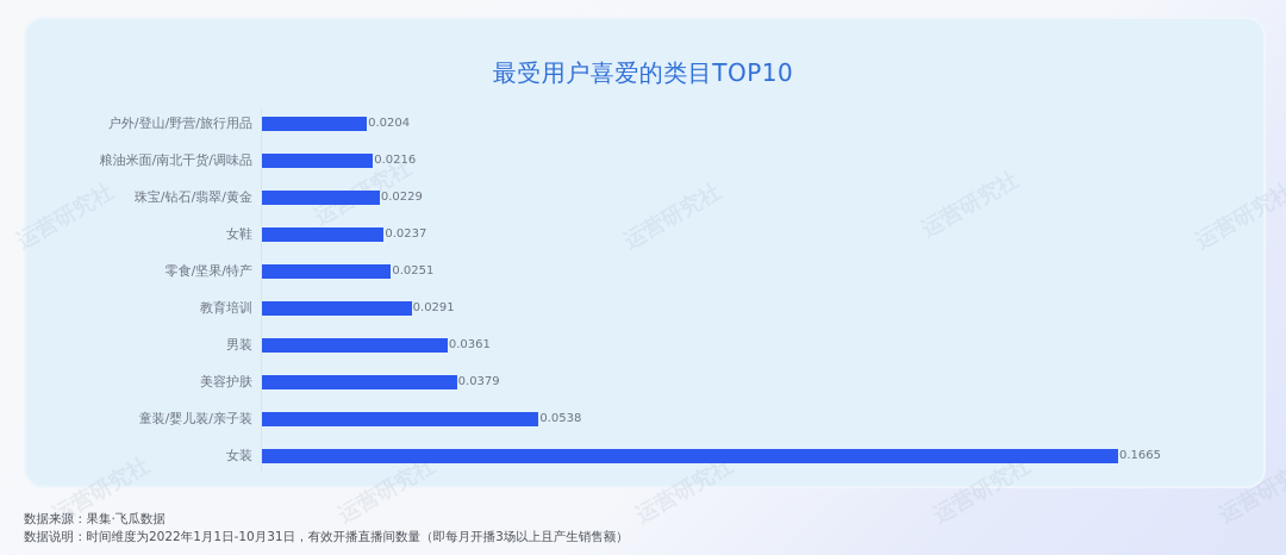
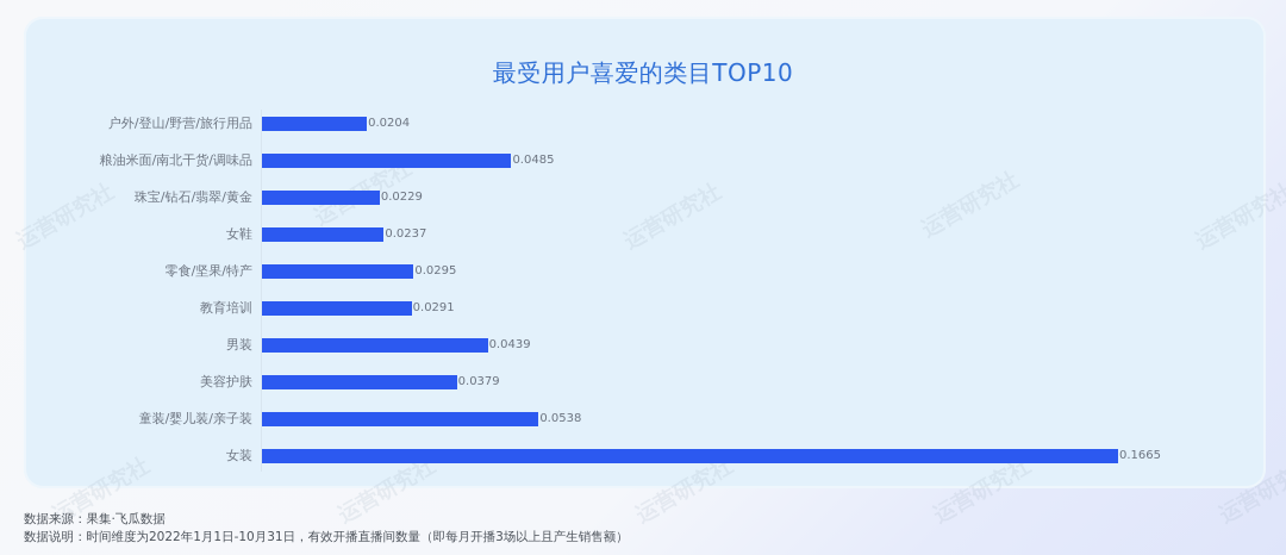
粮油米面/南北干货/调味品: 0.0216 -> 0.0485
零食/坚果/特产: 0.0251 -> 0.0295
男装: 0.0361 -> 0.0439
